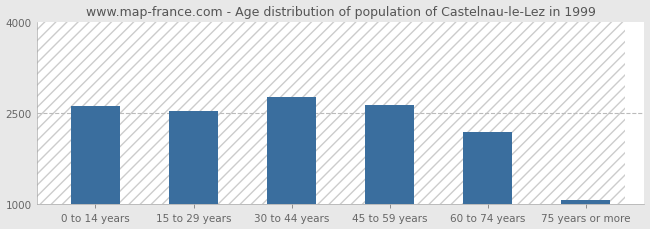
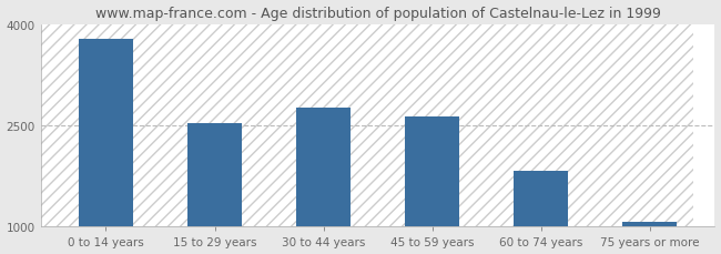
0 to 14 years: 2620 -> 3780
60 to 74 years: 2200 -> 1820
